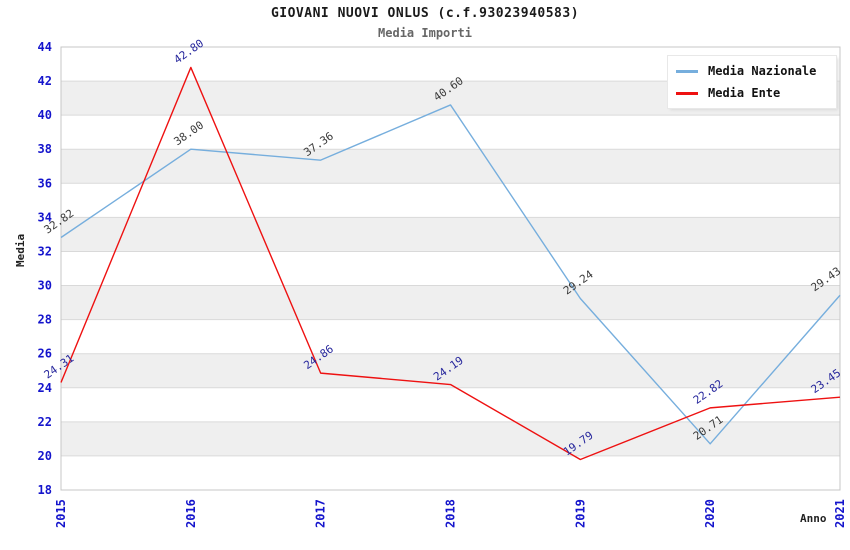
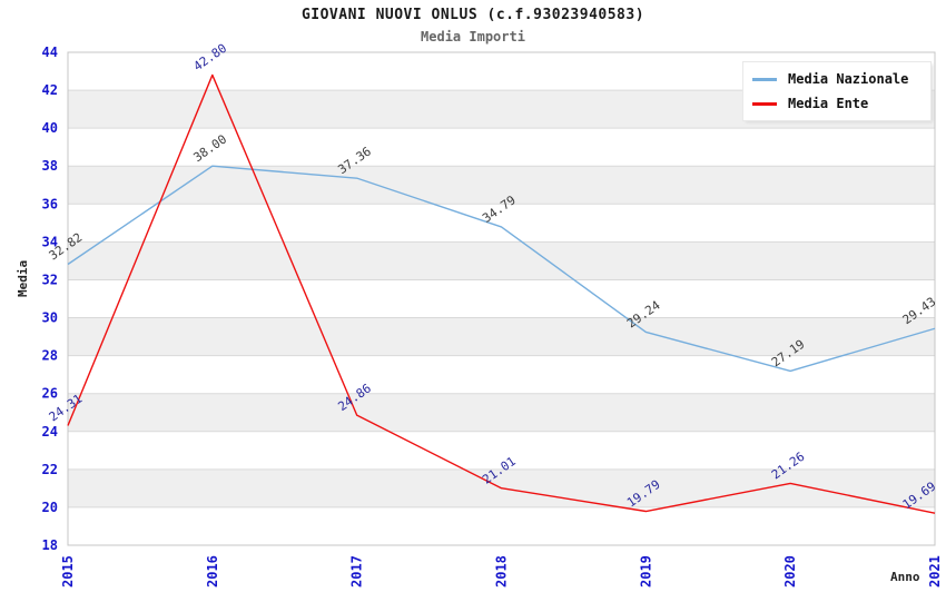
Media Nazionale/2018: 40.60 -> 34.79
Media Ente/2018: 24.19 -> 21.01
Media Nazionale/2020: 20.71 -> 27.19
Media Ente/2020: 22.82 -> 21.26
Media Ente/2021: 23.45 -> 19.69
